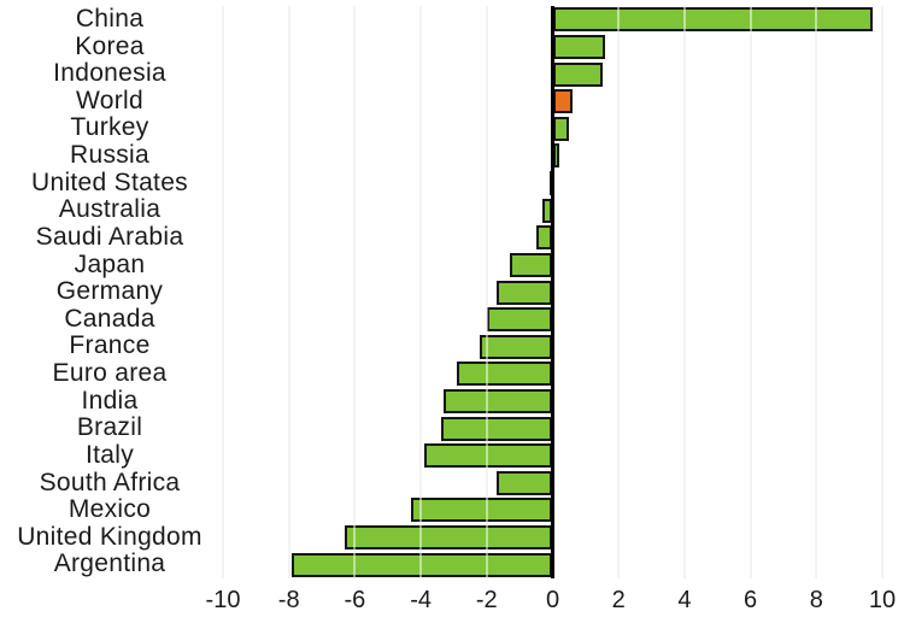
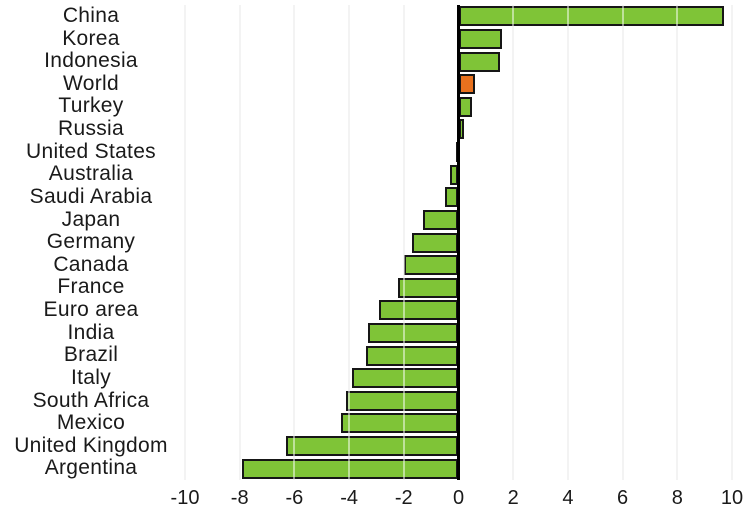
South Africa: -1.7 -> -4.1
